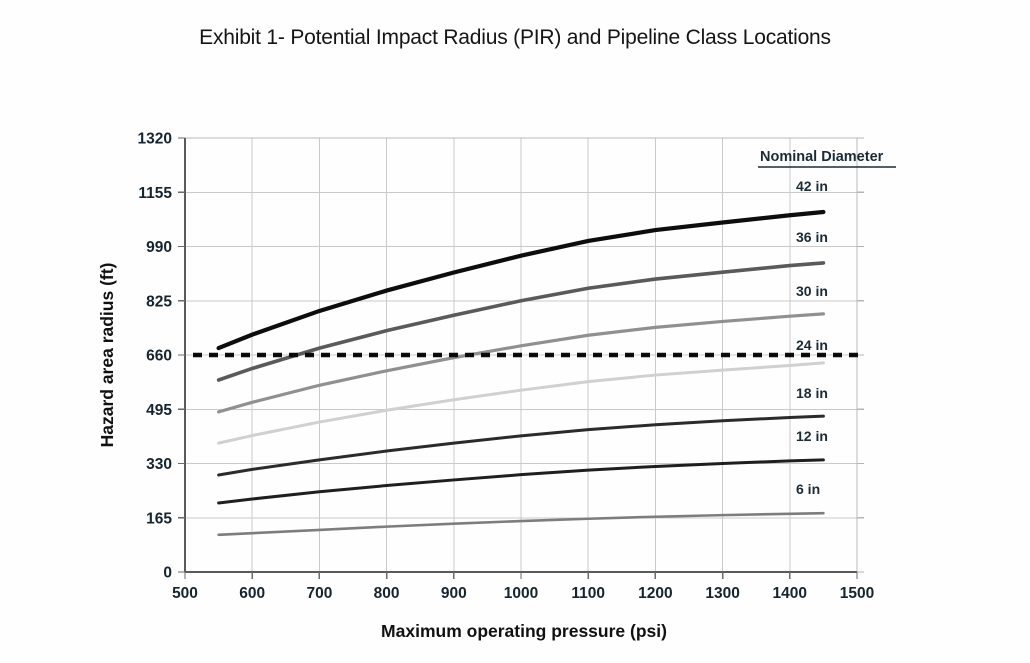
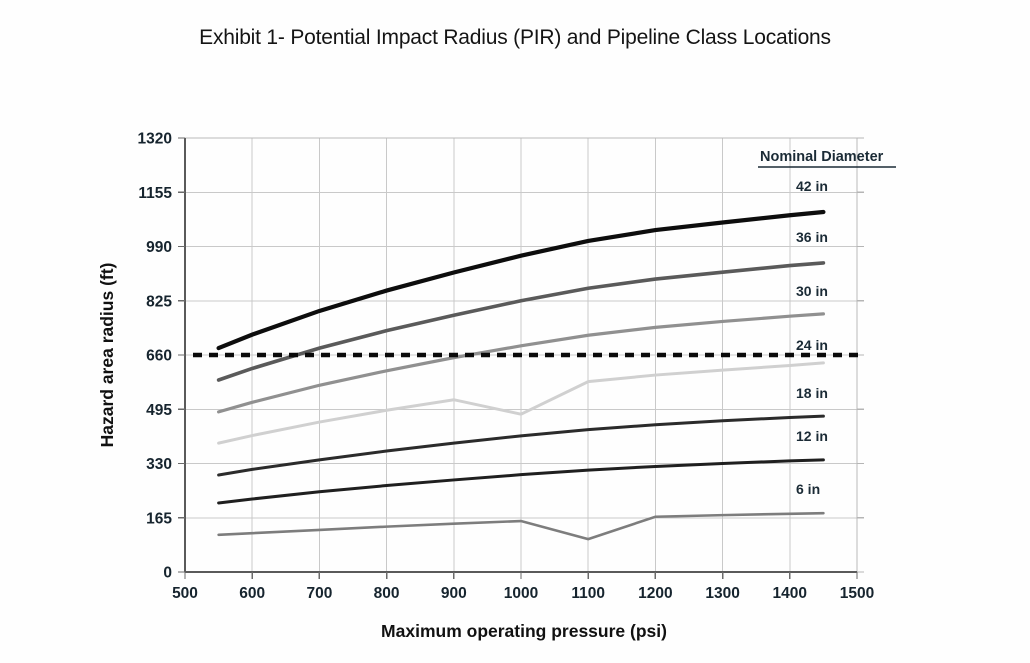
24 in/1000: 550 -> 480
6 in/1100: 160 -> 100
